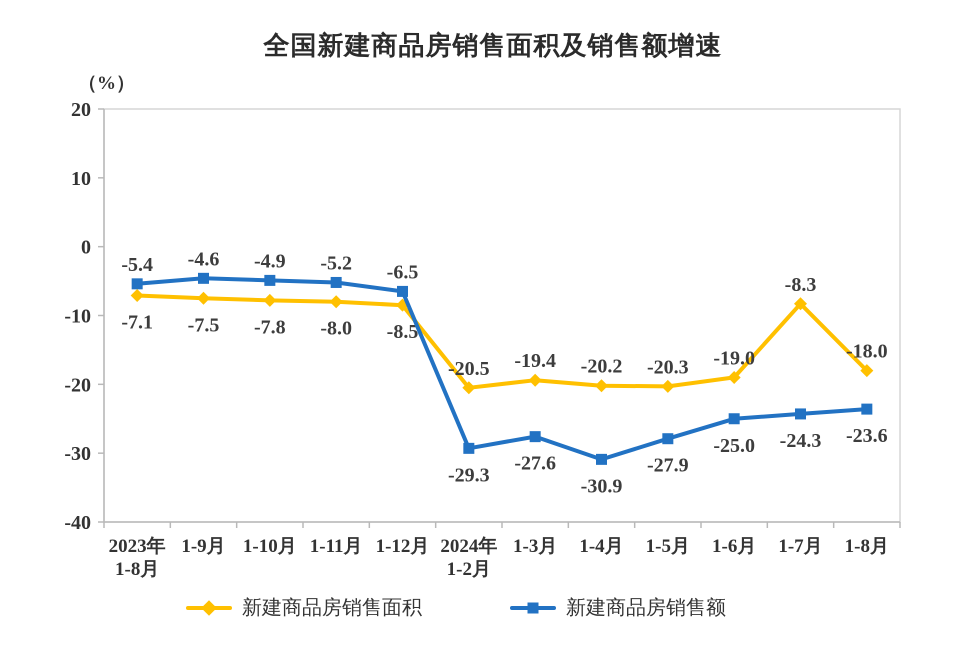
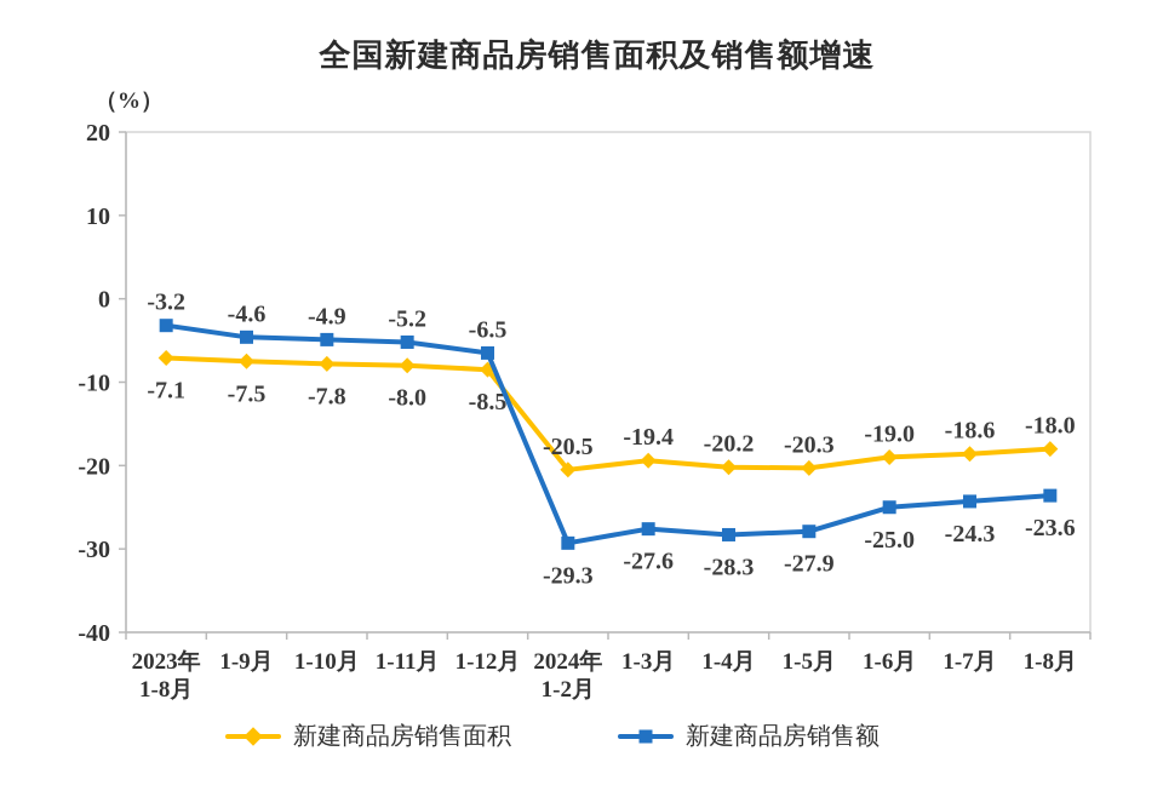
新建商品房销售额/2023年 1-8月: -5.4 -> -3.2
新建商品房销售额/1-4月: -30.9 -> -28.3
新建商品房销售面积/1-7月: -8.3 -> -18.6
